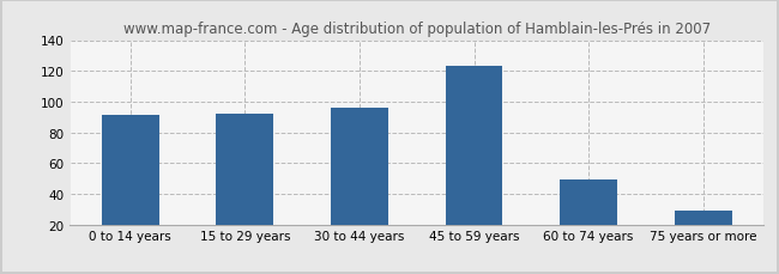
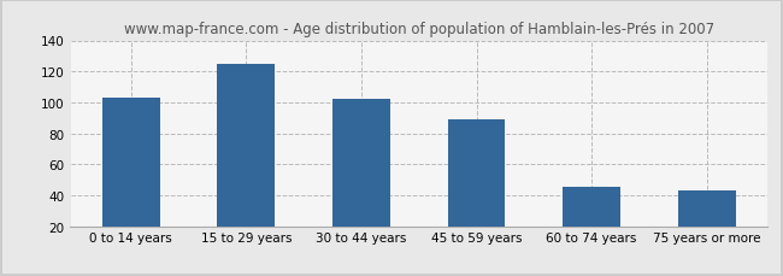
0 to 14 years: 91 -> 103
15 to 29 years: 92 -> 125
30 to 44 years: 96 -> 102
45 to 59 years: 123 -> 89
60 to 74 years: 49 -> 45
75 years or more: 29 -> 43
